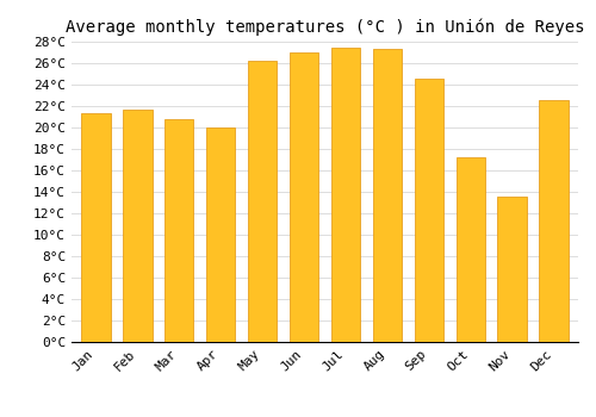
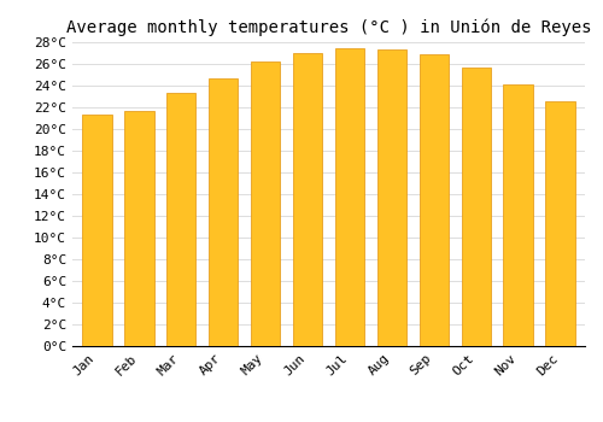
Mar: 20.8°C -> 23.3°C
Apr: 20.0°C -> 24.7°C
Sep: 24.6°C -> 26.9°C
Oct: 17.2°C -> 25.7°C
Nov: 13.6°C -> 24.1°C
